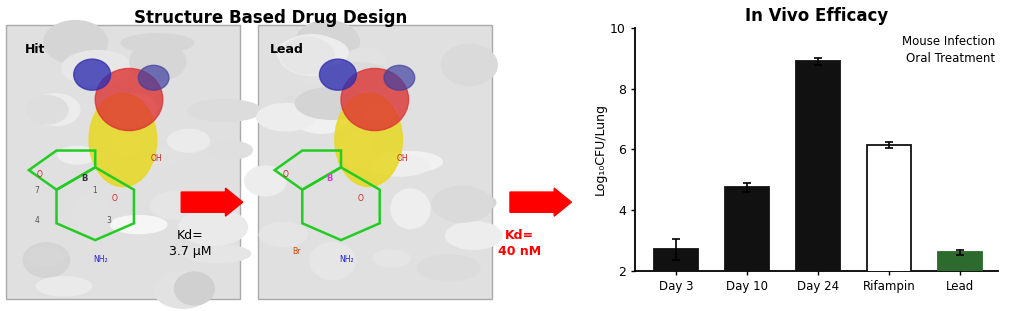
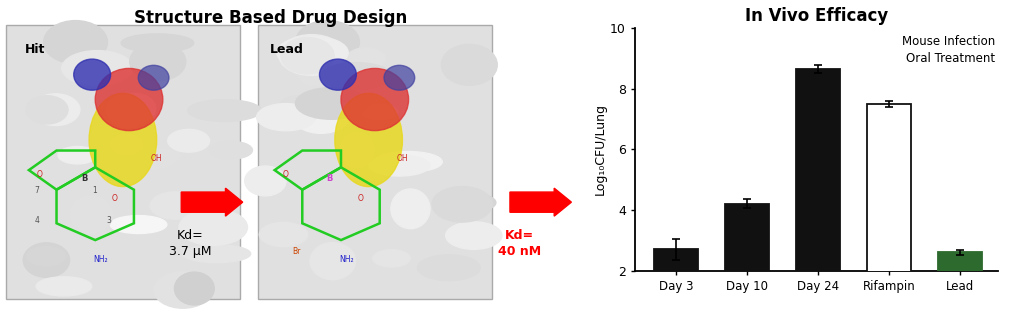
Day 10: 4.75 -> 4.20
Day 24: 8.90 -> 8.65
Rifampin: 6.15 -> 7.50
